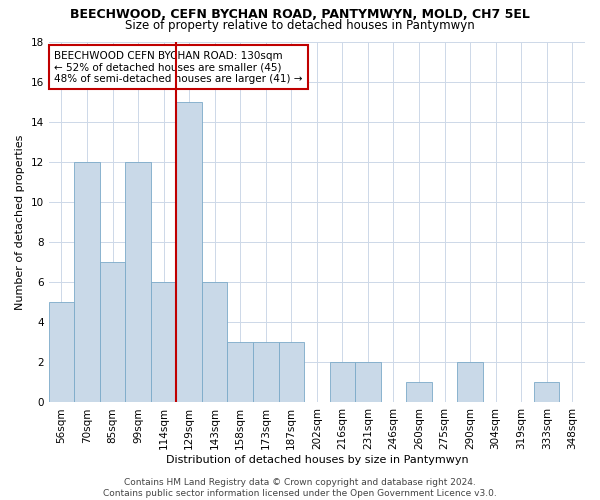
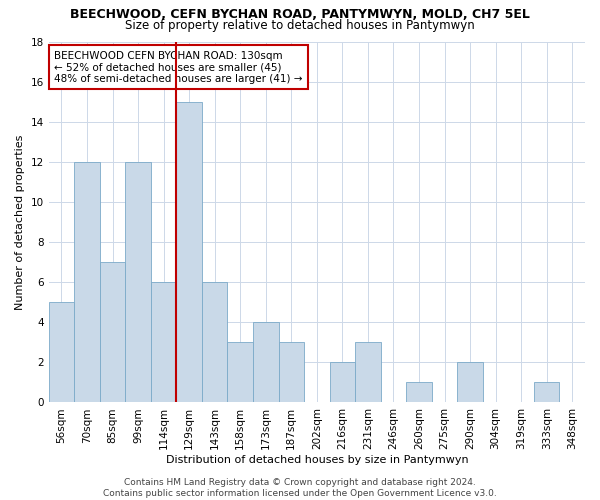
173sqm: 3 -> 4
231sqm: 2 -> 3
